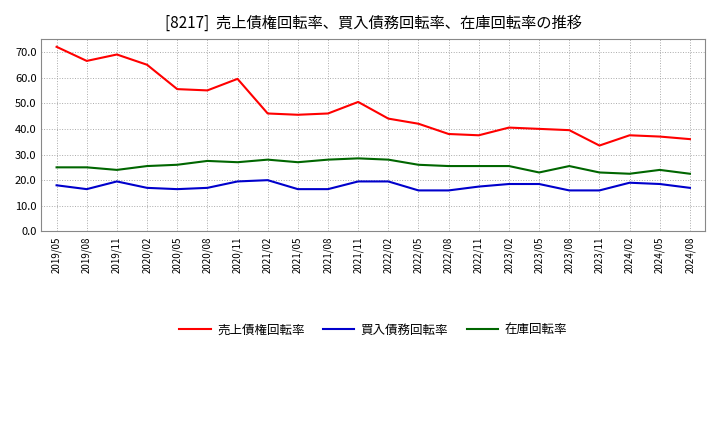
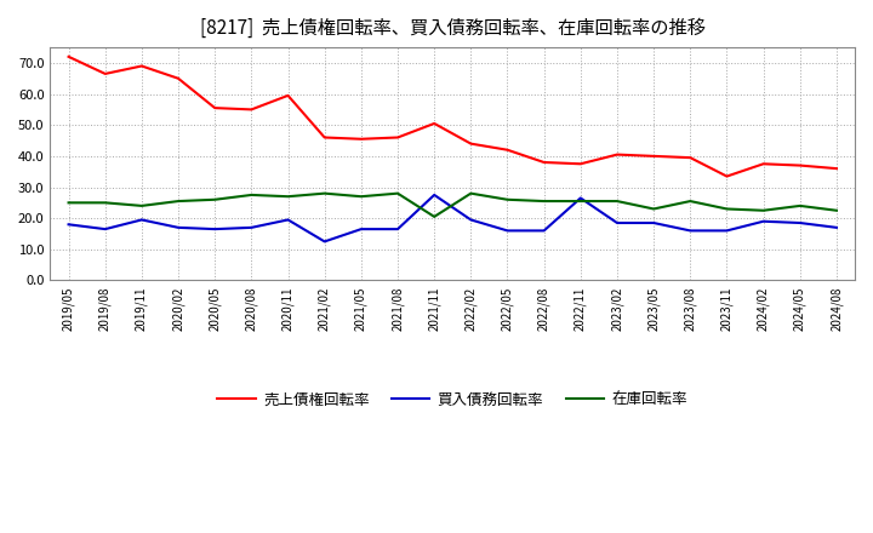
買入債務回転率/2021/02: 20.0 -> 12.5
買入債務回転率/2021/11: 19.5 -> 27.5
在庫回転率/2021/11: 28.5 -> 20.5
買入債務回転率/2022/11: 17.5 -> 26.5
